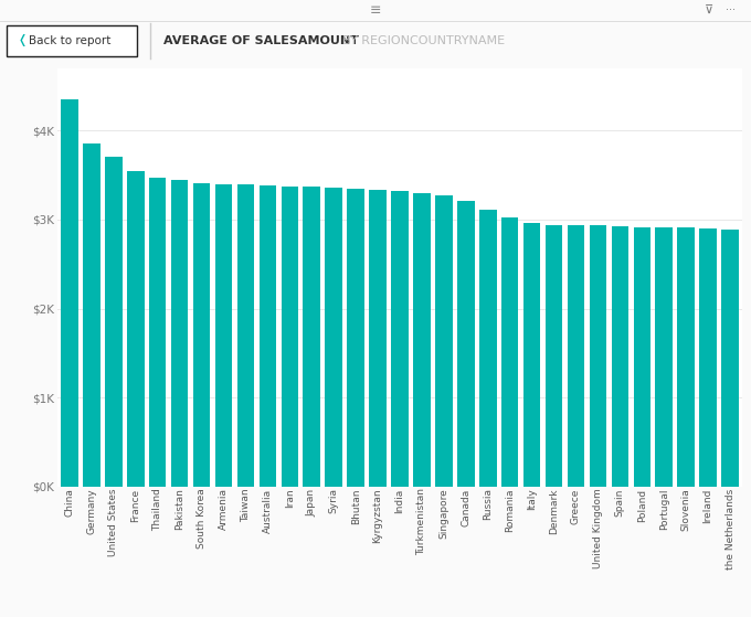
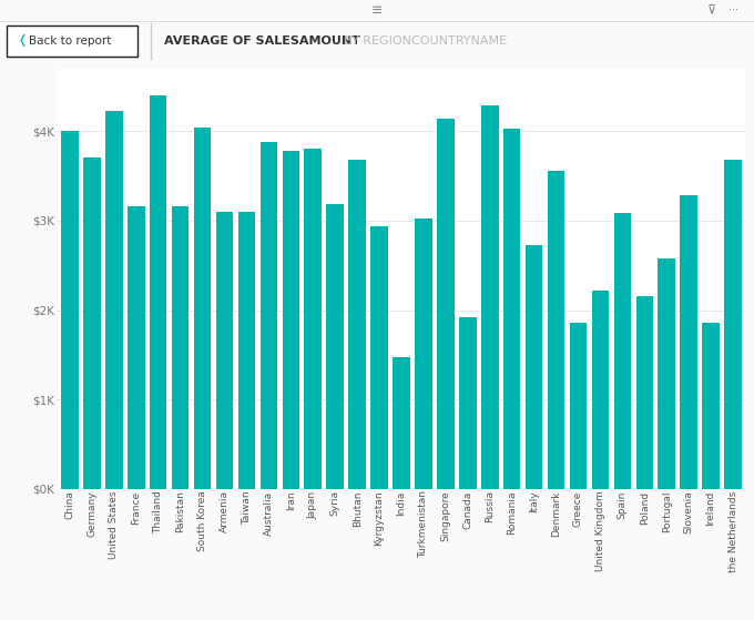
China: $4.35K -> $4.00K
Germany: $3.85K -> $3.70K
United States: $3.70K -> $4.22K
France: $3.54K -> $3.16K
Thailand: $3.47K -> $4.40K
Pakistan: $3.44K -> $3.16K
South Korea: $3.41K -> $4.04K
Armenia: $3.40K -> $3.10K
Taiwan: $3.39K -> $3.10K
Australia: $3.38K -> $3.88K
Iran: $3.38K -> $3.78K
Japan: $3.37K -> $3.80K
Syria: $3.36K -> $3.18K
Bhutan: $3.34K -> $3.68K
Kyrgyzstan: $3.33K -> $2.94K
India: $3.32K -> $1.48K
Turkmenistan: $3.30K -> $3.02K
Singapore: $3.27K -> $4.14K
Canada: $3.21K -> $1.92K
Russia: $3.11K -> $4.28K
Romania: $3.02K -> $4.02K
Italy: $2.96K -> $2.72K
Denmark: $2.94K -> $3.56K
Greece: $2.94K -> $1.86K
United Kingdom: $2.93K -> $2.22K
Spain: $2.92K -> $3.08K
Poland: $2.92K -> $2.16K
Portugal: $2.91K -> $2.58K
Slovenia: $2.90K -> $3.28K
Ireland: $2.90K -> $1.86K
the Netherlands: $2.89K -> $3.68K
